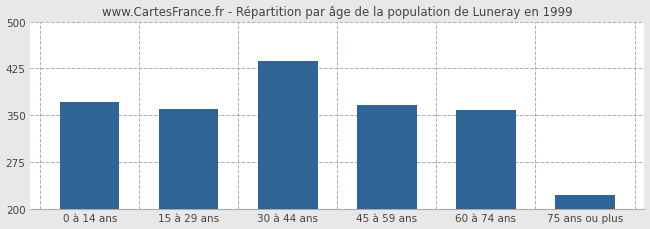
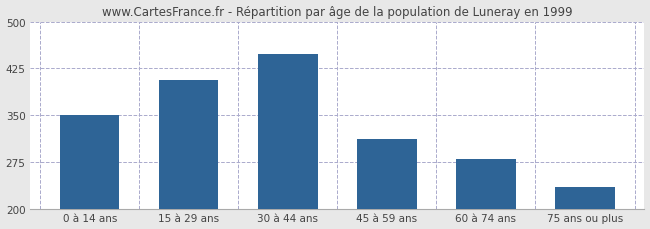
0 à 14 ans: 371 -> 350
15 à 29 ans: 360 -> 406
30 à 44 ans: 436 -> 448
45 à 59 ans: 366 -> 312
60 à 74 ans: 358 -> 280
75 ans ou plus: 222 -> 234
